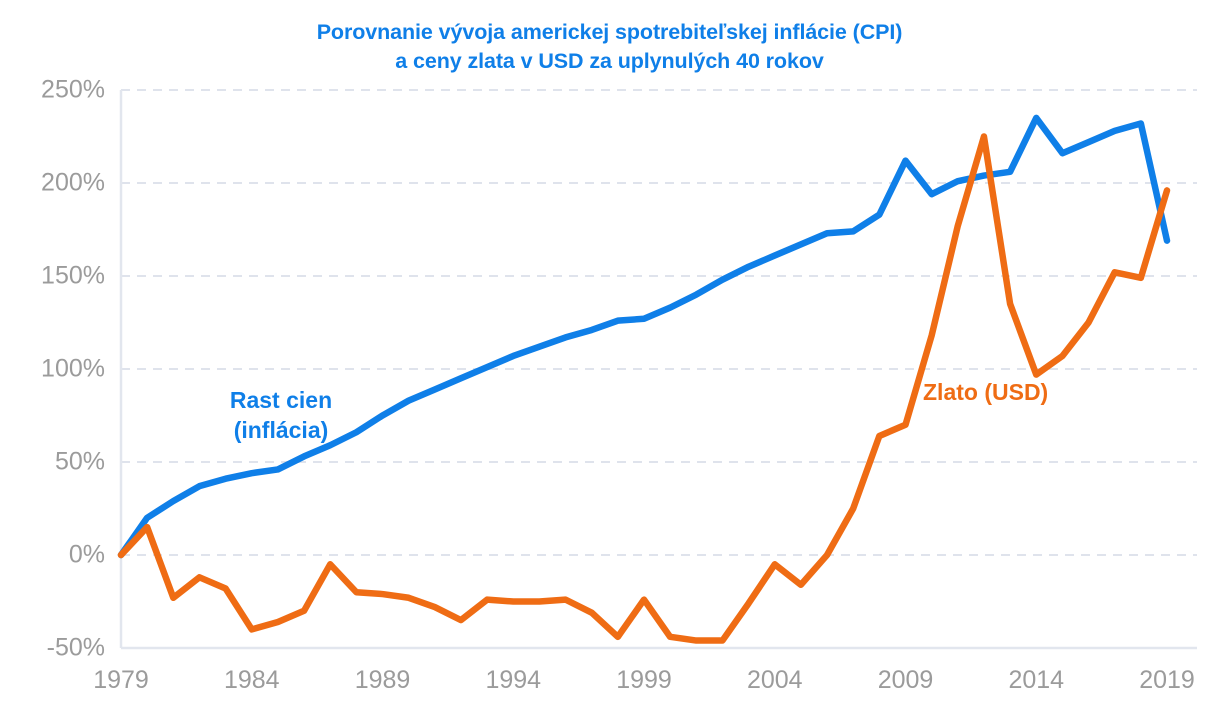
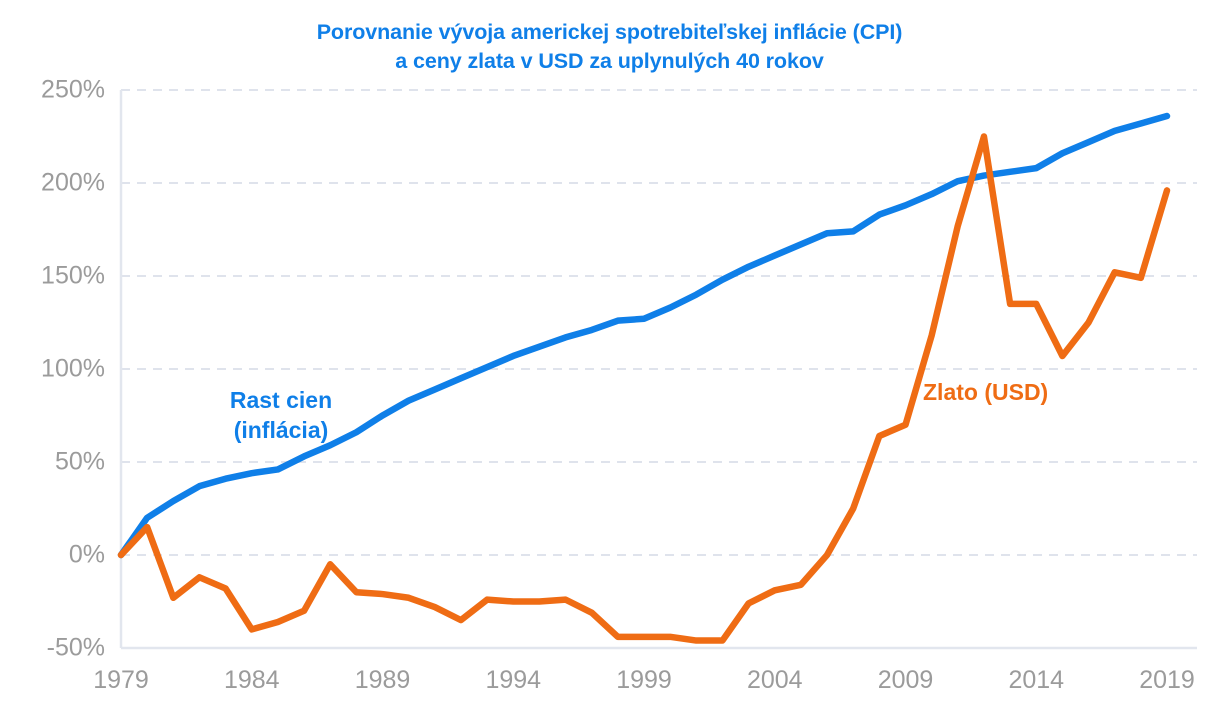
Zlato (USD)/1999: -24% -> -44%
Zlato (USD)/2004: -5% -> -19%
Rast cien (inflácia)/2009: 212% -> 188%
Rast cien (inflácia)/2014: 235% -> 208%
Zlato (USD)/2014: 97% -> 135%
Rast cien (inflácia)/2019: 169% -> 236%
